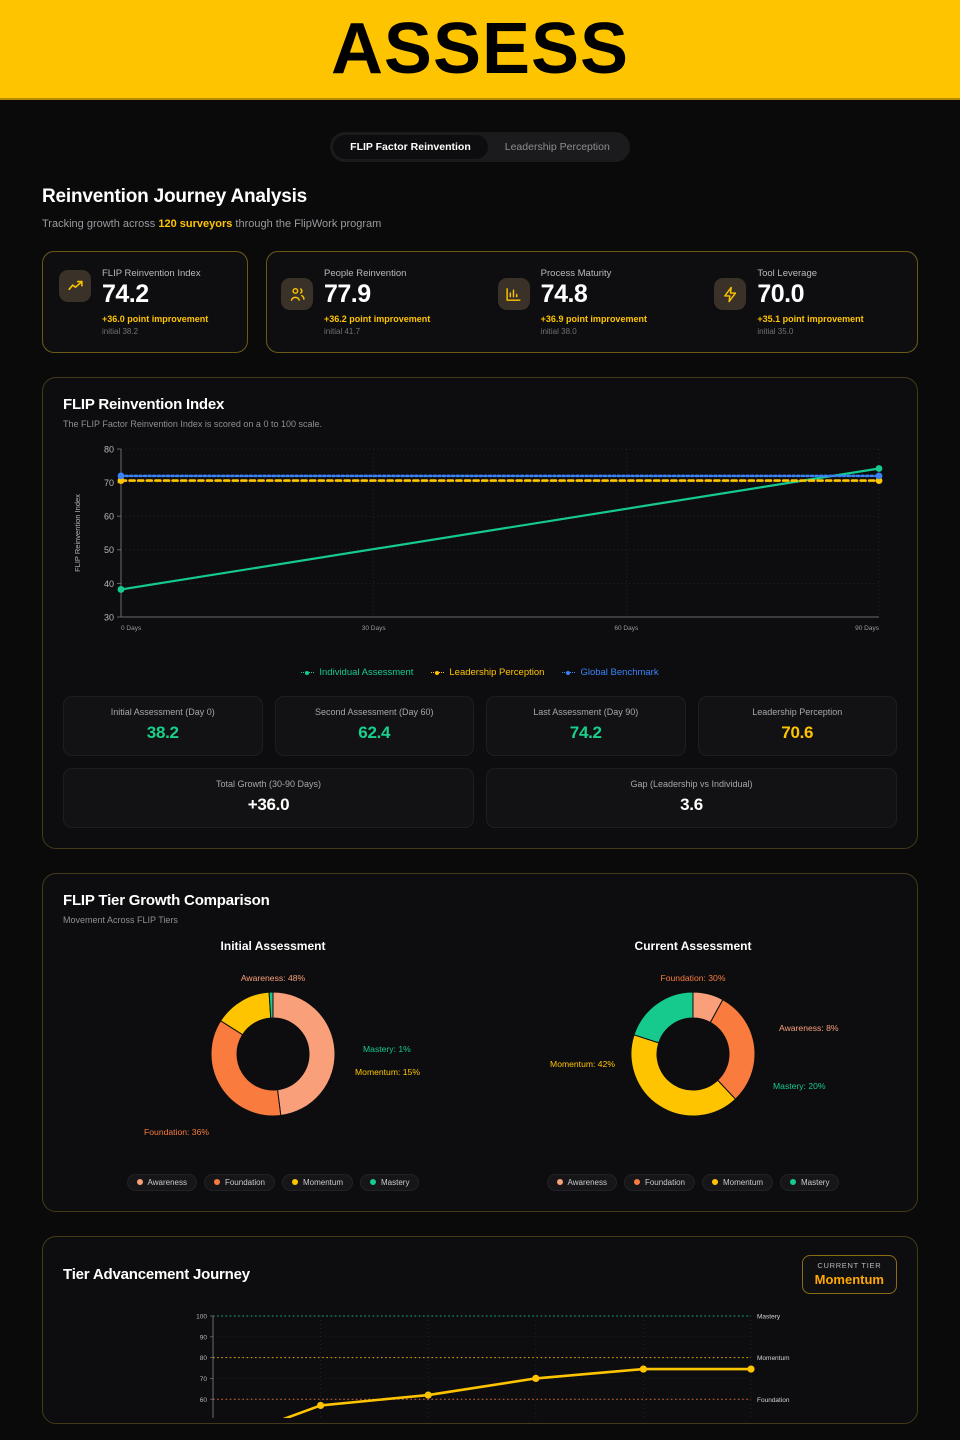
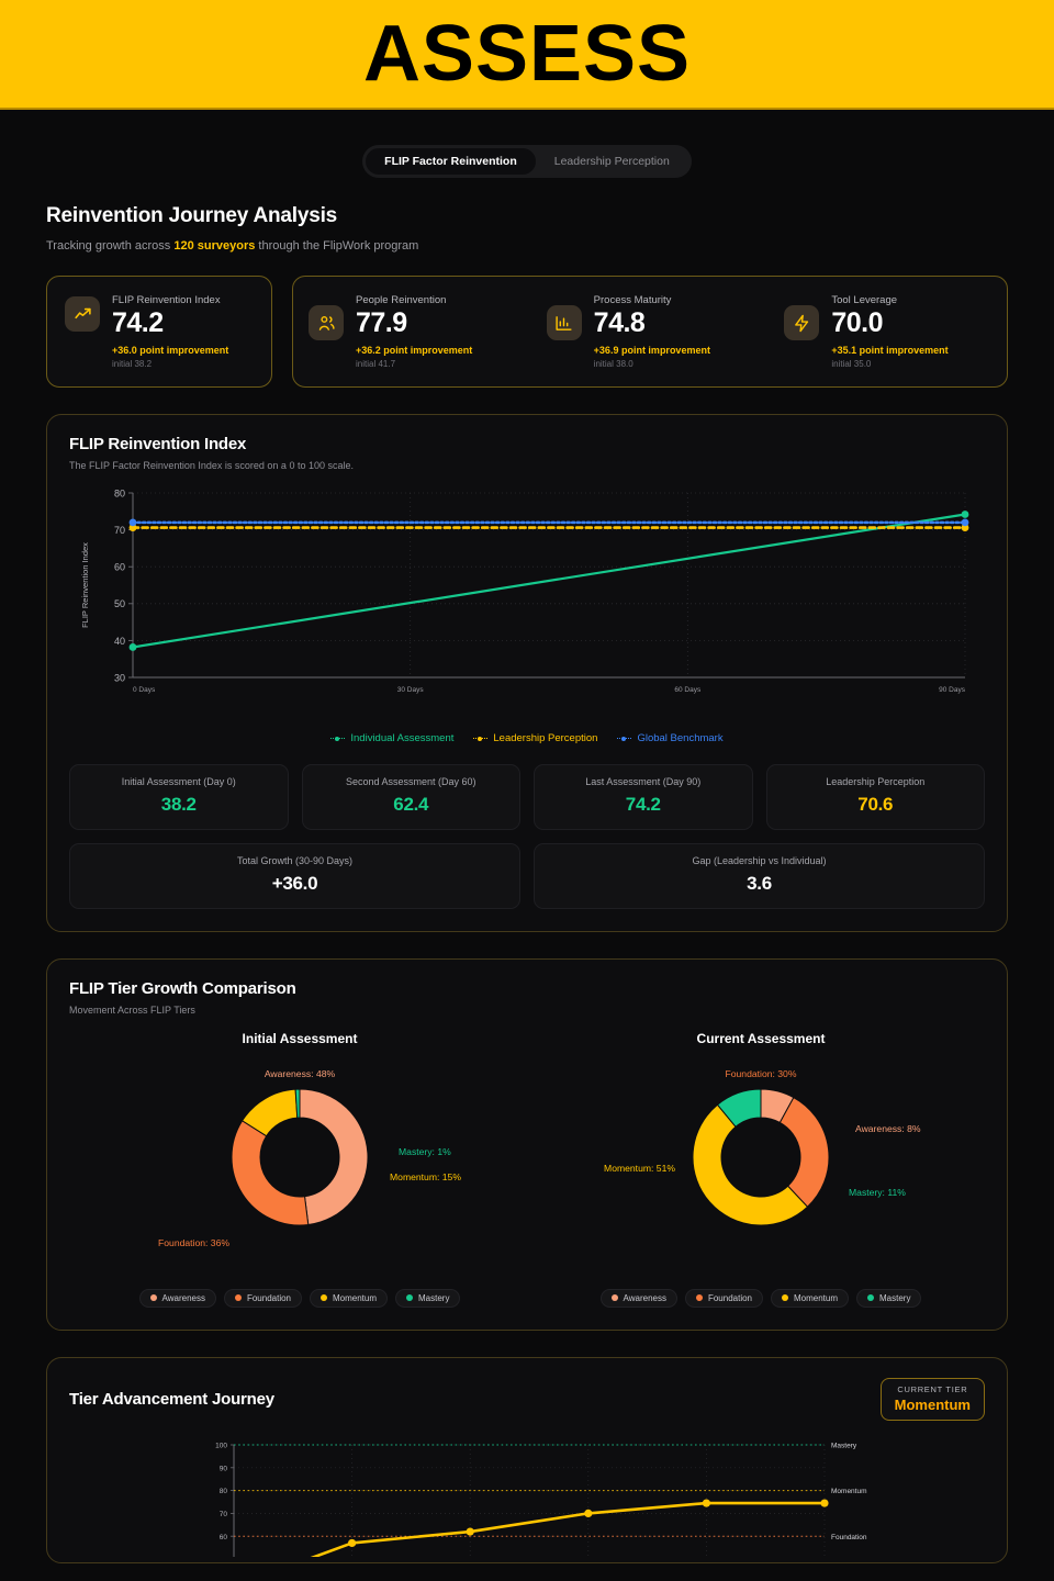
Current Assessment/Momentum: 42% -> 51%
Current Assessment/Mastery: 20% -> 11%
